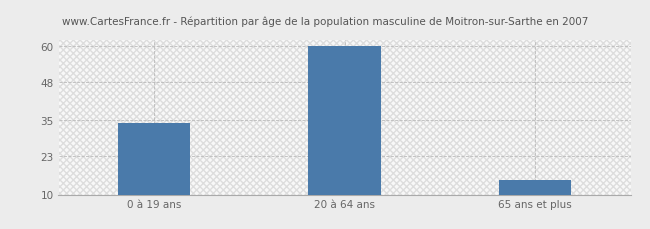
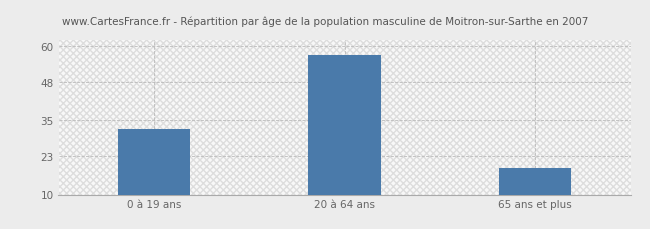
0 à 19 ans: 34 -> 32
20 à 64 ans: 60 -> 57
65 ans et plus: 15 -> 19
